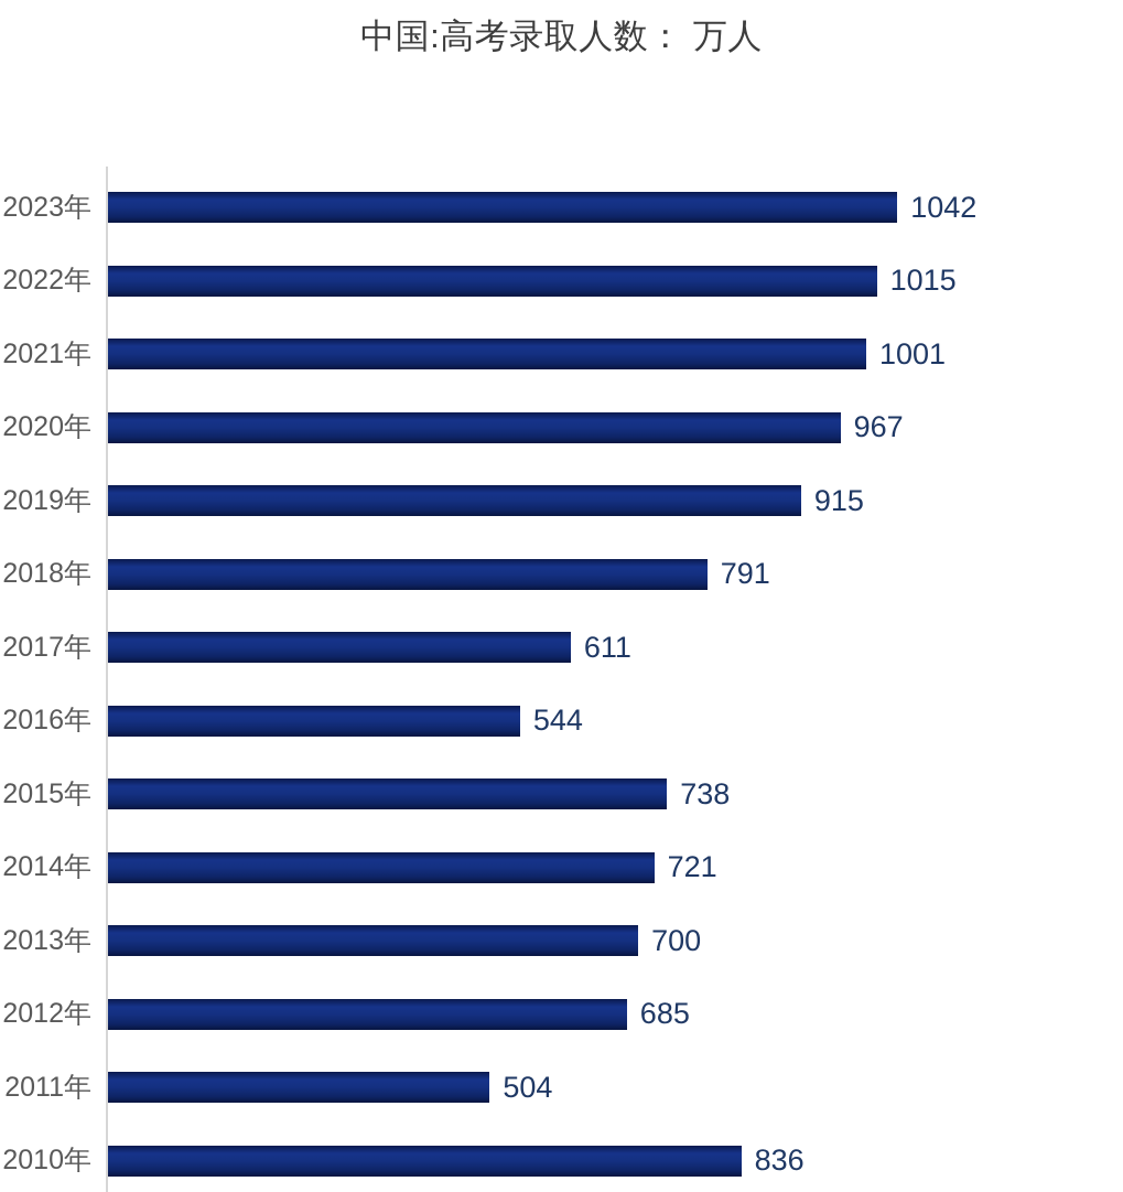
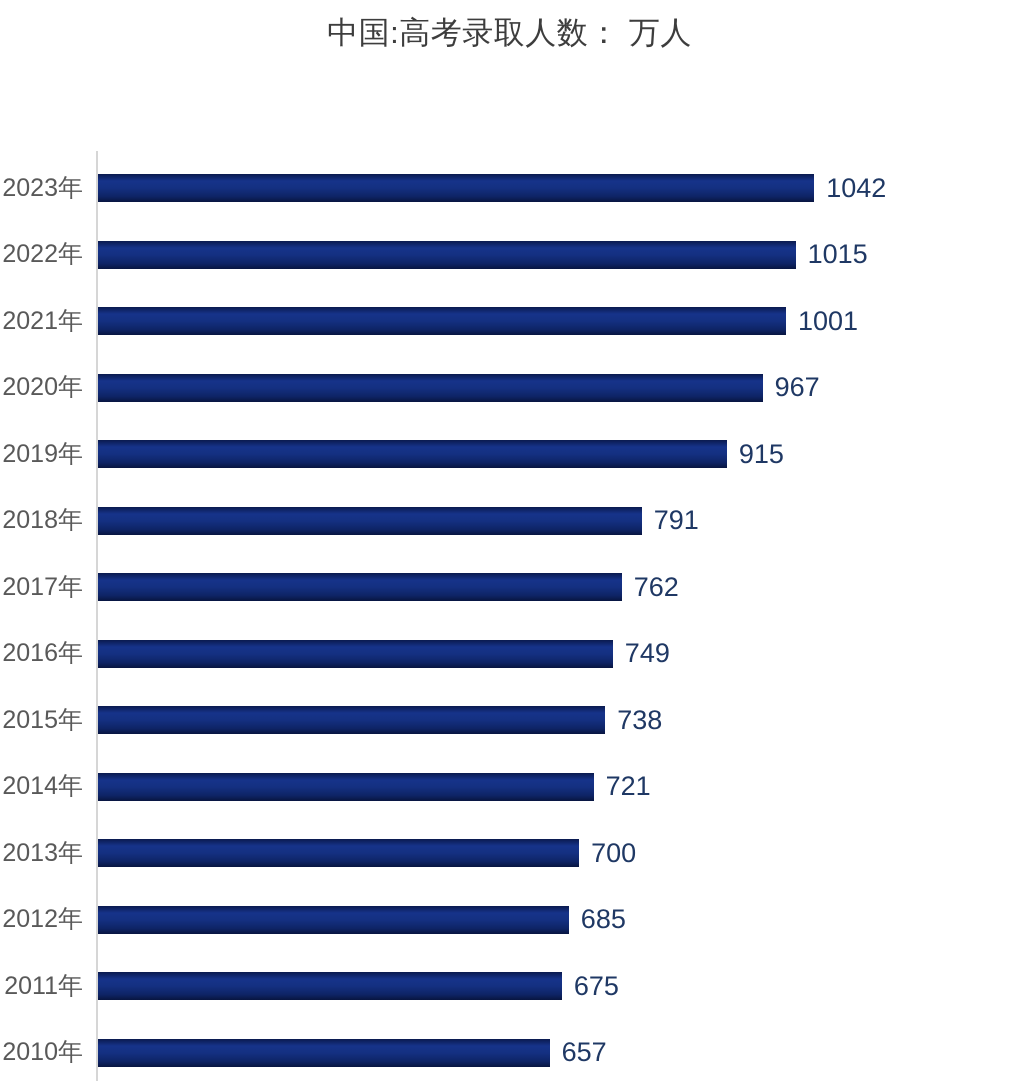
2017年: 611 -> 762
2016年: 544 -> 749
2011年: 504 -> 675
2010年: 836 -> 657
